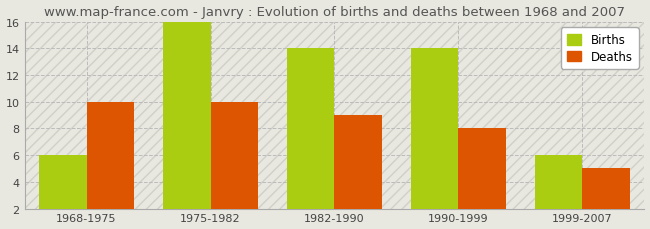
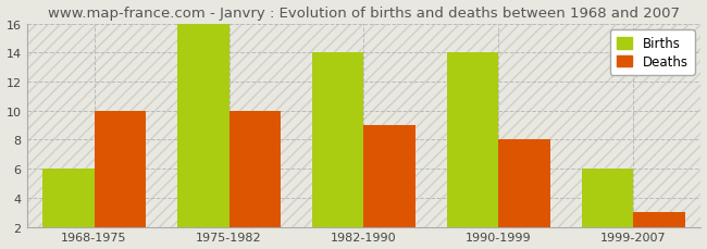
Deaths/1999-2007: 5 -> 3
